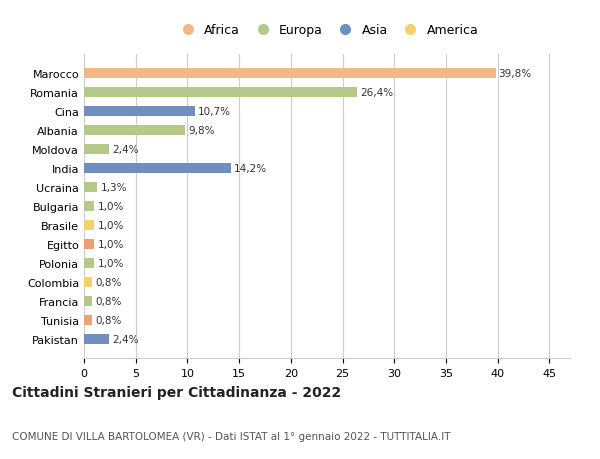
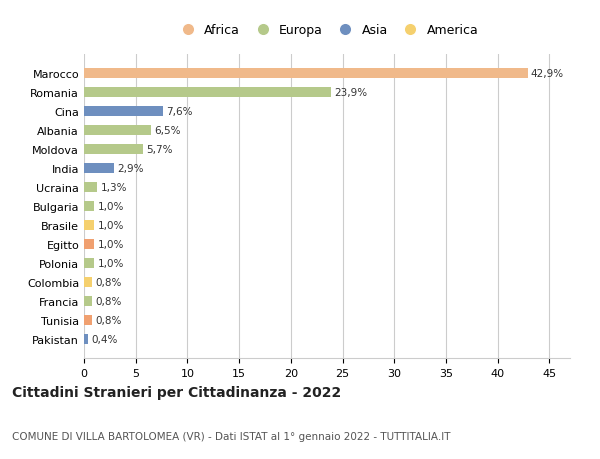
Marocco: 39,8% -> 42,9%
Romania: 26,4% -> 23,9%
Cina: 10,7% -> 7,6%
Albania: 9,8% -> 6,5%
Moldova: 2,4% -> 5,7%
India: 14,2% -> 2,9%
Pakistan: 2,4% -> 0,4%
